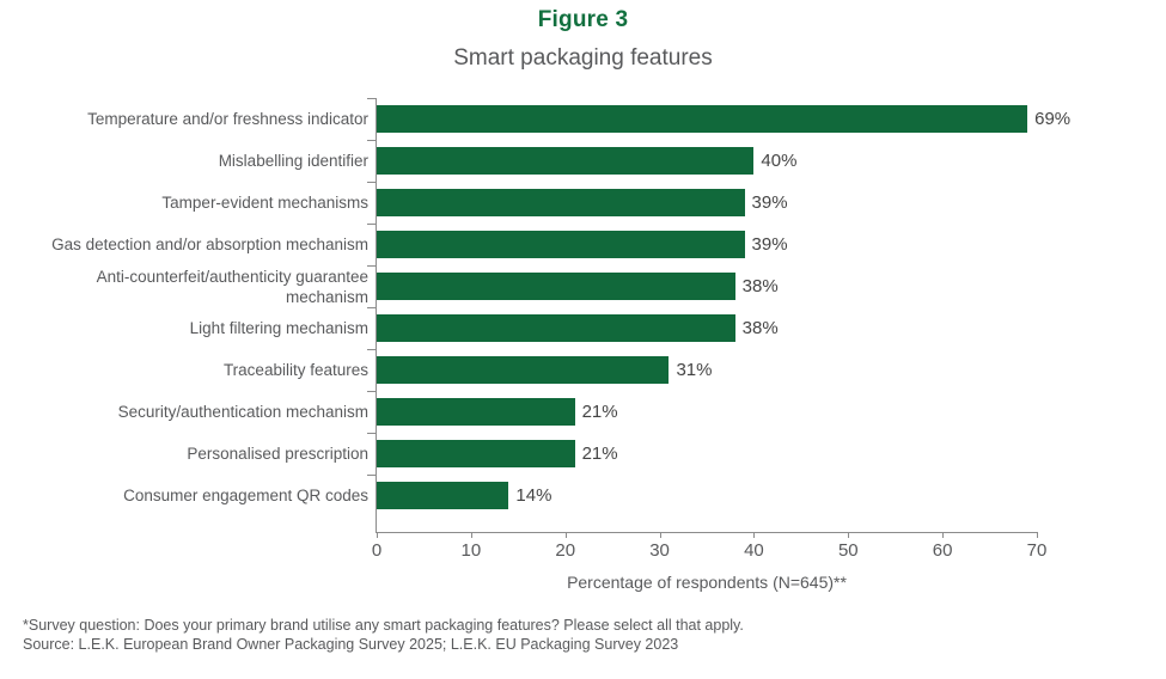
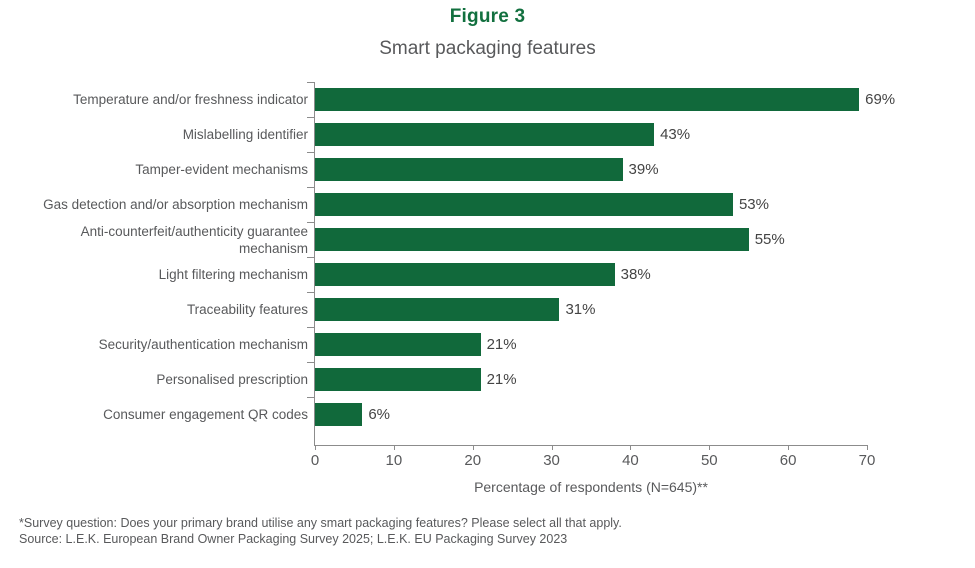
Mislabelling identifier: 40% -> 43%
Gas detection and/or absorption mechanism: 39% -> 53%
Anti-counterfeit/authenticity guarantee mechanism: 38% -> 55%
Consumer engagement QR codes: 14% -> 6%
